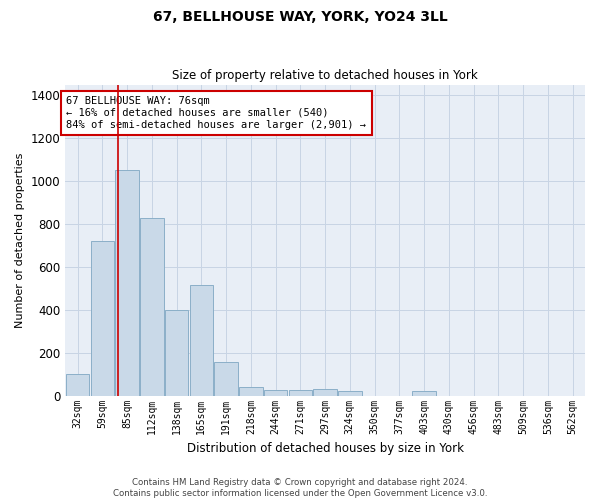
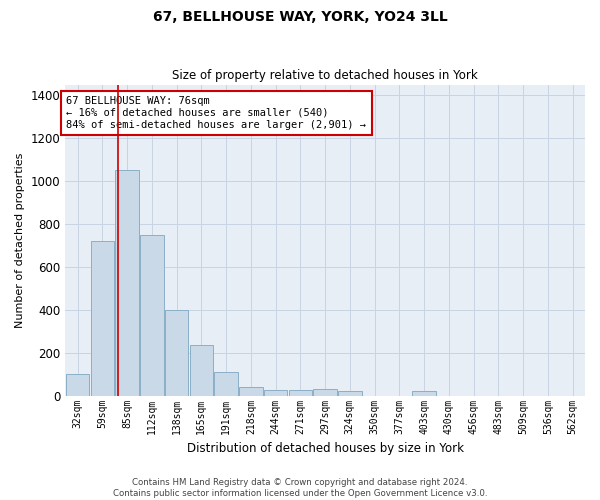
112sqm: 830 -> 750
165sqm: 515 -> 235
191sqm: 155 -> 110
